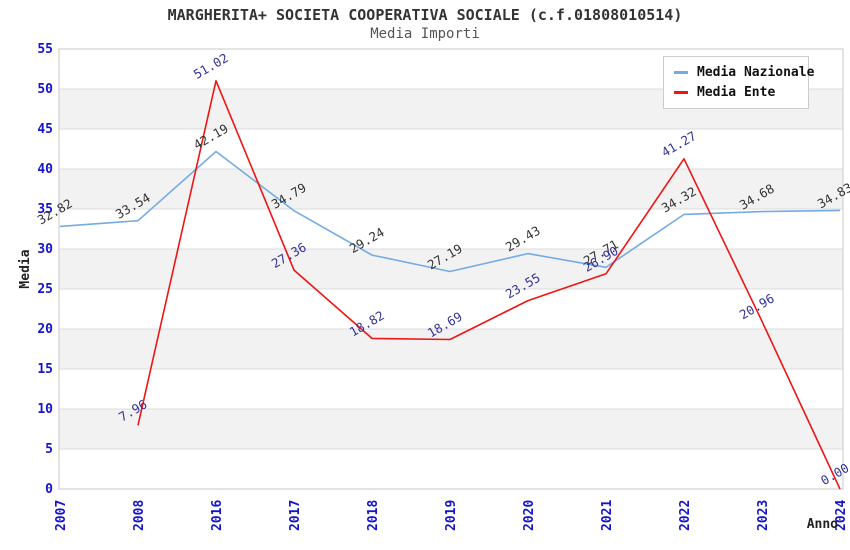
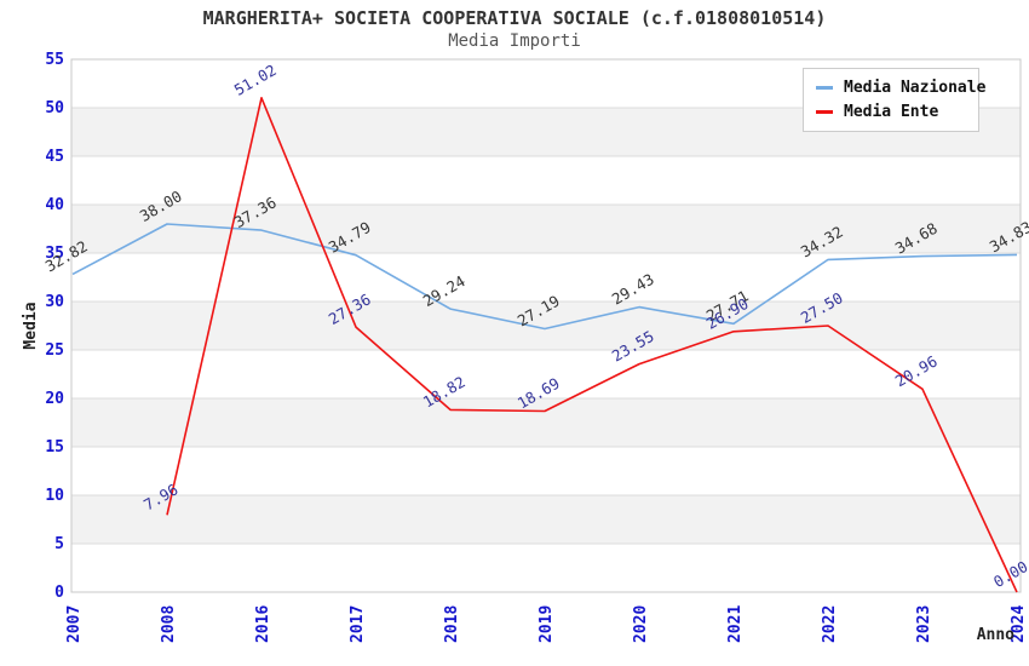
Media Nazionale/2008: 33.54 -> 38.00
Media Nazionale/2016: 42.19 -> 37.36
Media Ente/2022: 41.27 -> 27.50
